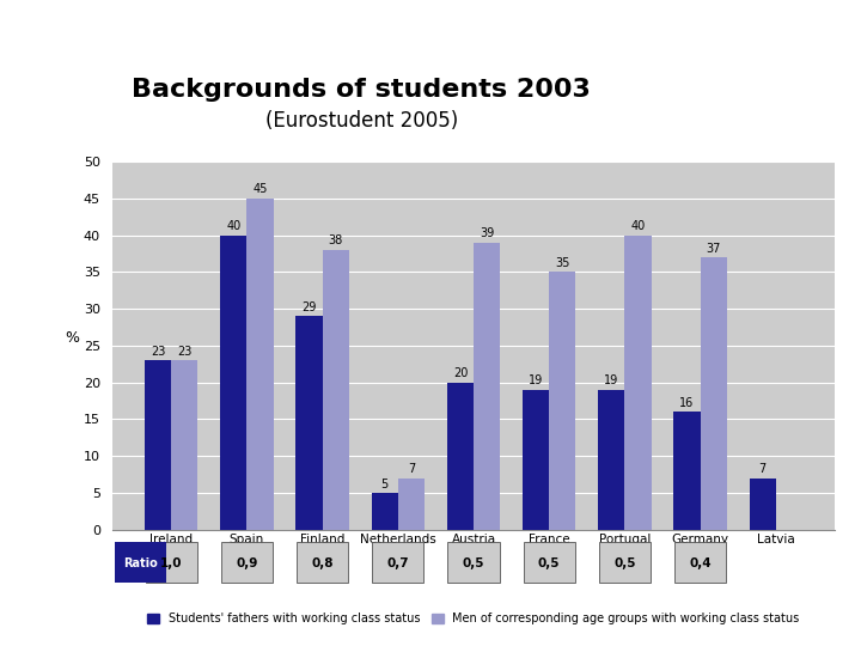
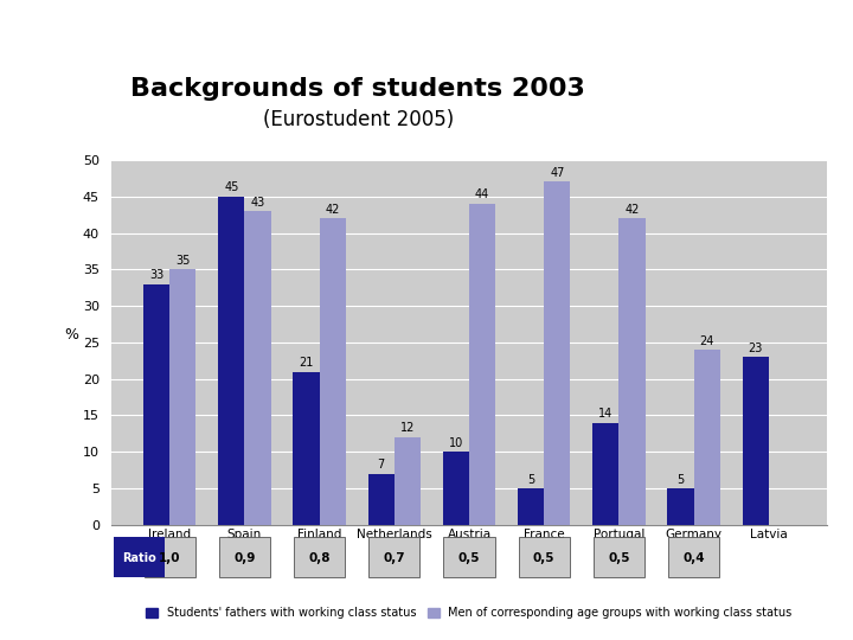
Students' fathers with working class status/Ireland: 23 -> 33
Men of corresponding age groups with working class status/Ireland: 23 -> 35
Students' fathers with working class status/Spain: 40 -> 45
Men of corresponding age groups with working class status/Spain: 45 -> 43
Students' fathers with working class status/Finland: 29 -> 21
Men of corresponding age groups with working class status/Finland: 38 -> 42
Students' fathers with working class status/Netherlands: 5 -> 7
Men of corresponding age groups with working class status/Netherlands: 7 -> 12
Students' fathers with working class status/Austria: 20 -> 10
Men of corresponding age groups with working class status/Austria: 39 -> 44
Students' fathers with working class status/France: 19 -> 5
Men of corresponding age groups with working class status/France: 35 -> 47
Students' fathers with working class status/Portugal: 19 -> 14
Men of corresponding age groups with working class status/Portugal: 40 -> 42
Students' fathers with working class status/Germany: 16 -> 5
Men of corresponding age groups with working class status/Germany: 37 -> 24
Students' fathers with working class status/Latvia: 7 -> 23
